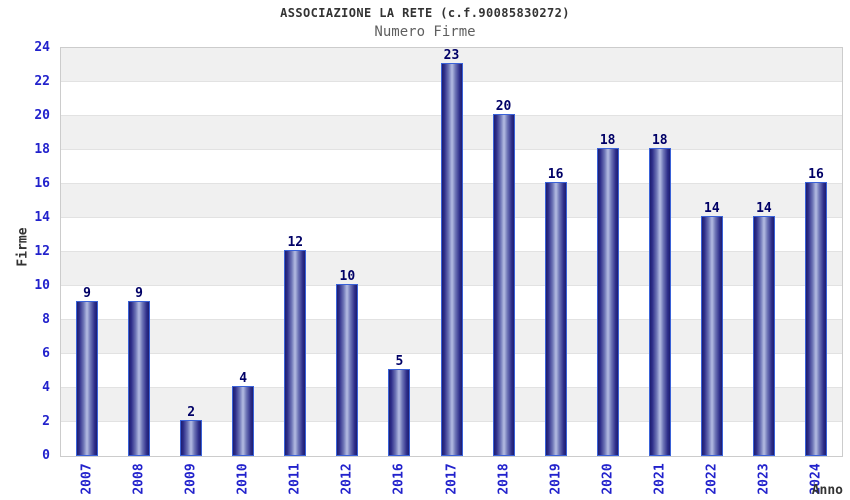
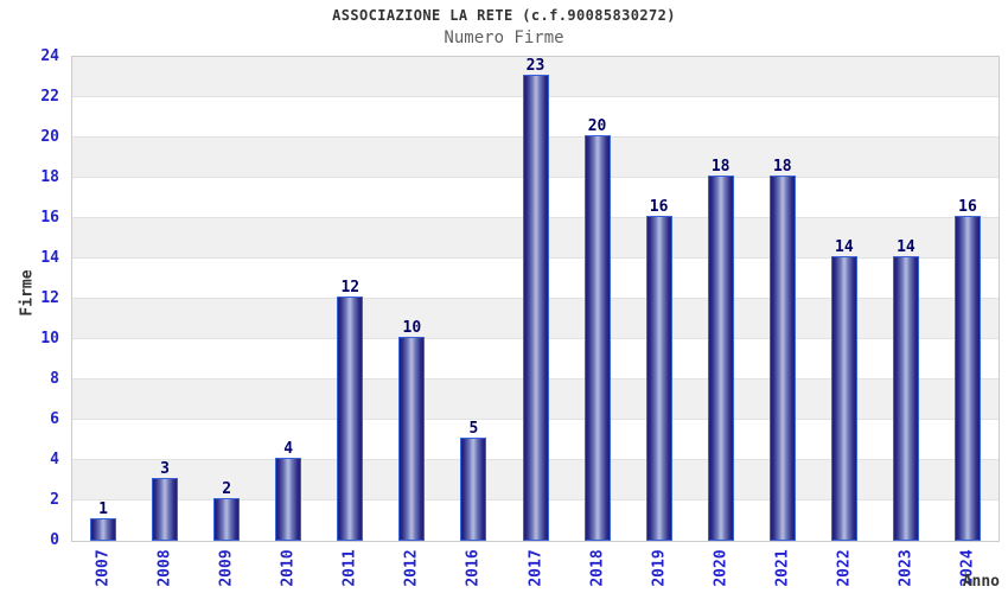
2007: 9 -> 1
2008: 9 -> 3
